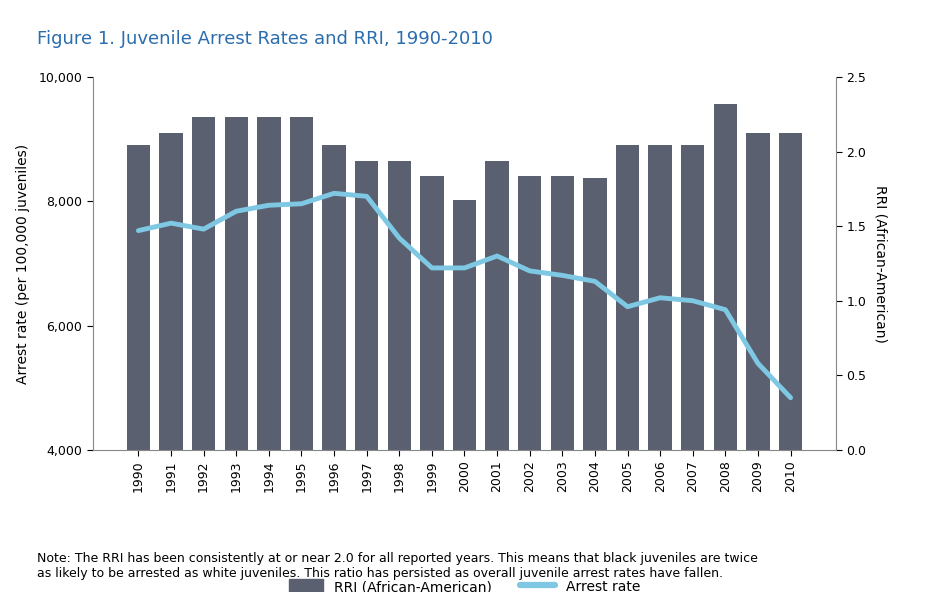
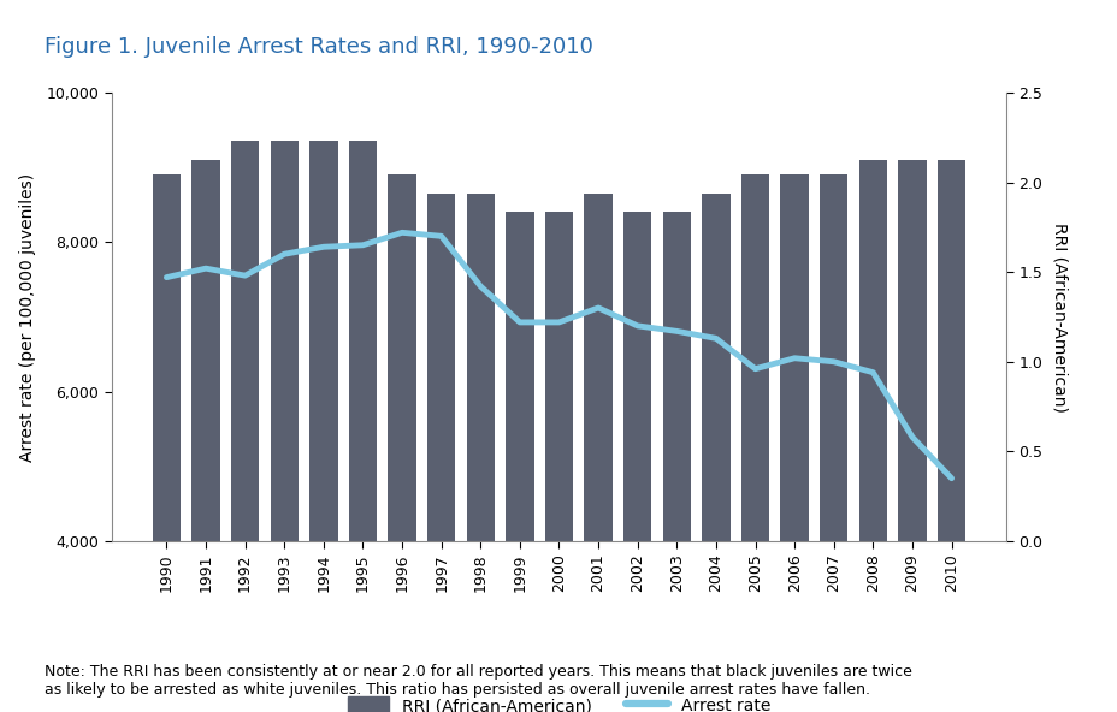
RRI (African-American)/2000: 8,020 -> 8,400
RRI (African-American)/2004: 8,380 -> 8,650
RRI (African-American)/2008: 9,560 -> 9,100
